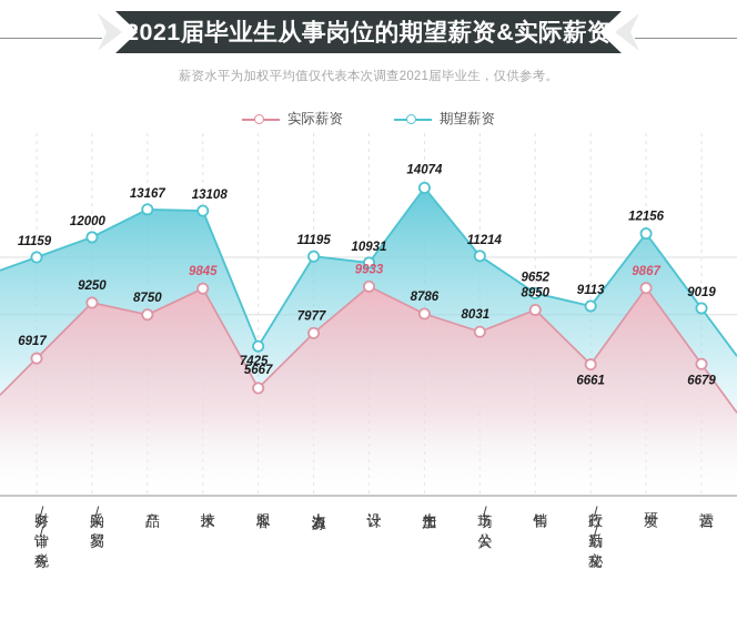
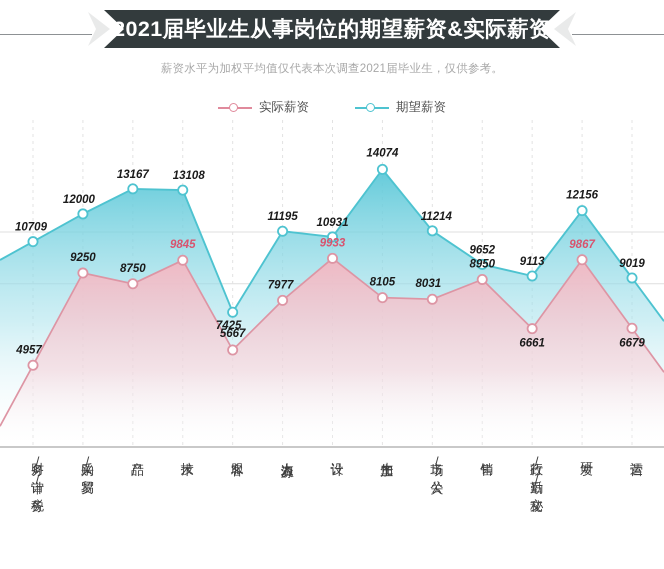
期望薪资/财务/审计/税务: 11159 -> 10709
实际薪资/财务/审计/税务: 6917 -> 4957
实际薪资/生产加工: 8786 -> 8105
